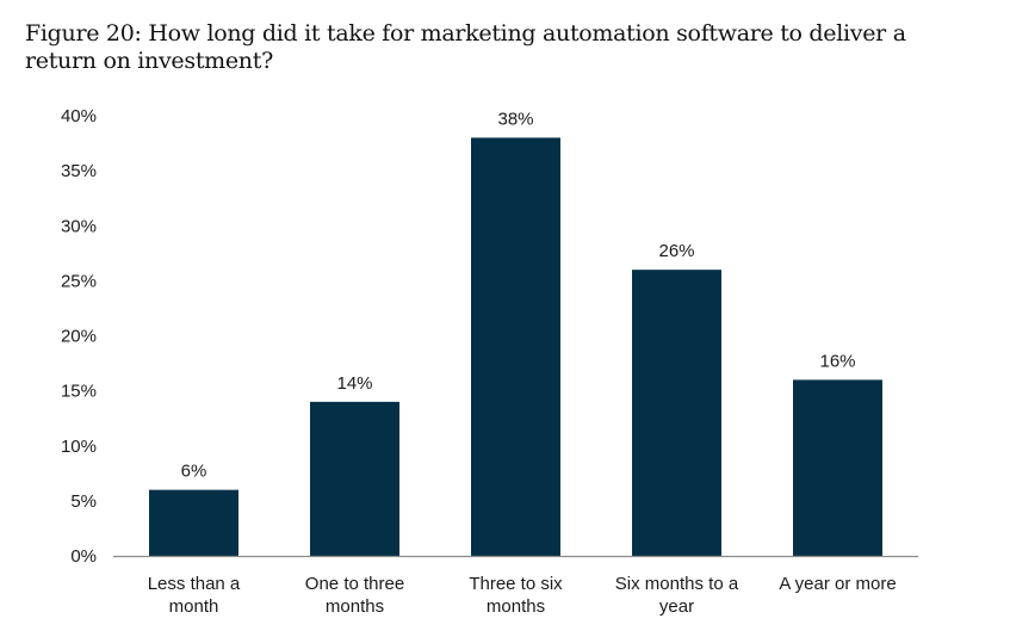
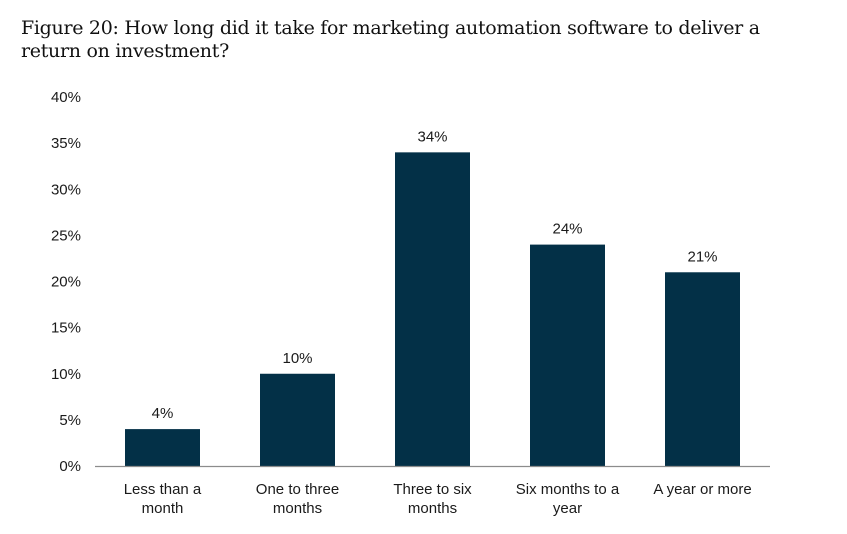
Less than a month: 6% -> 4%
One to three months: 14% -> 10%
Three to six months: 38% -> 34%
Six months to a year: 26% -> 24%
A year or more: 16% -> 21%
